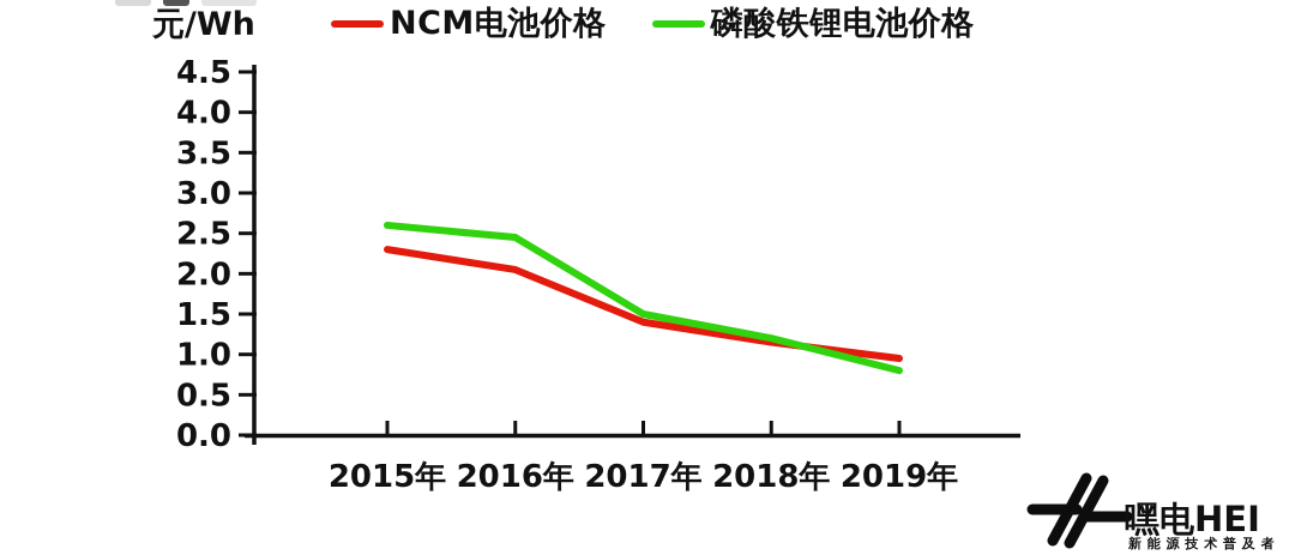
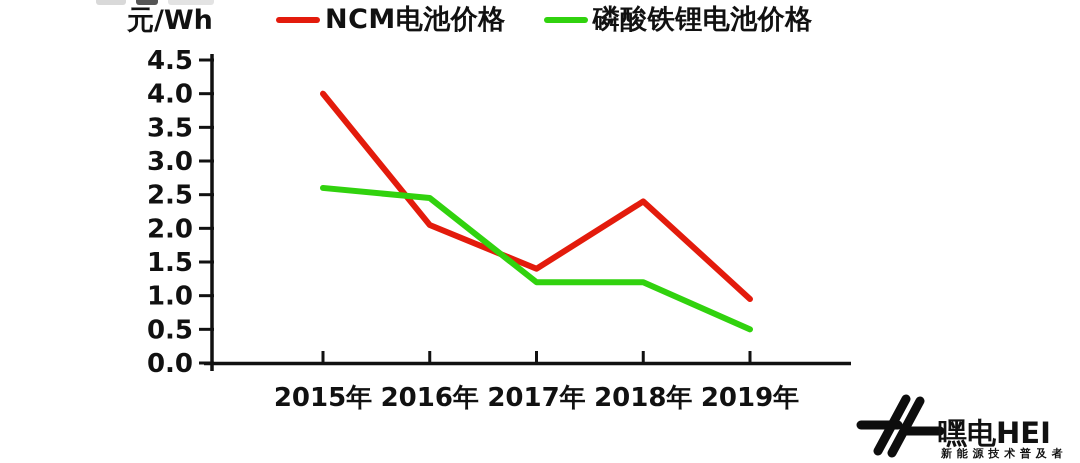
NCM电池价格/2015年: 2.3 -> 4.0
磷酸铁锂电池价格/2017年: 1.5 -> 1.2
NCM电池价格/2018年: 1.1 -> 2.4
磷酸铁锂电池价格/2019年: 0.8 -> 0.5
